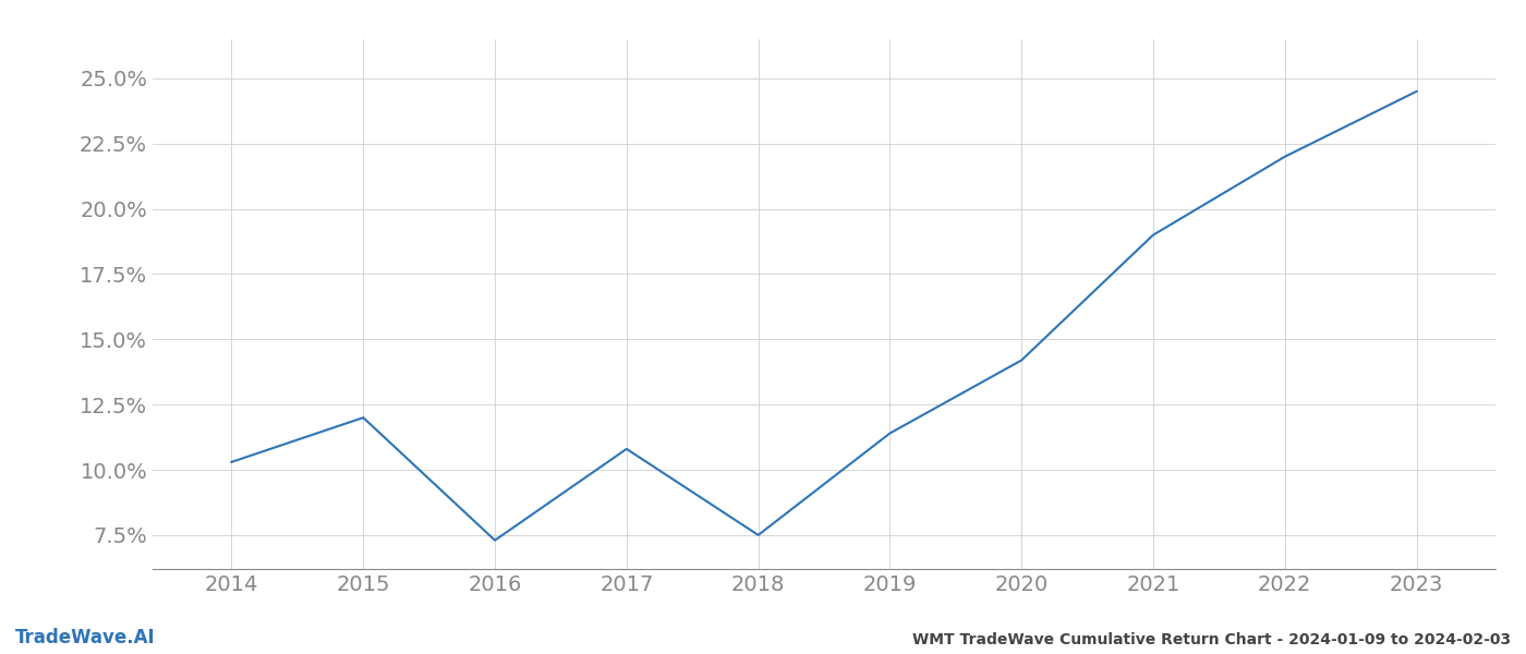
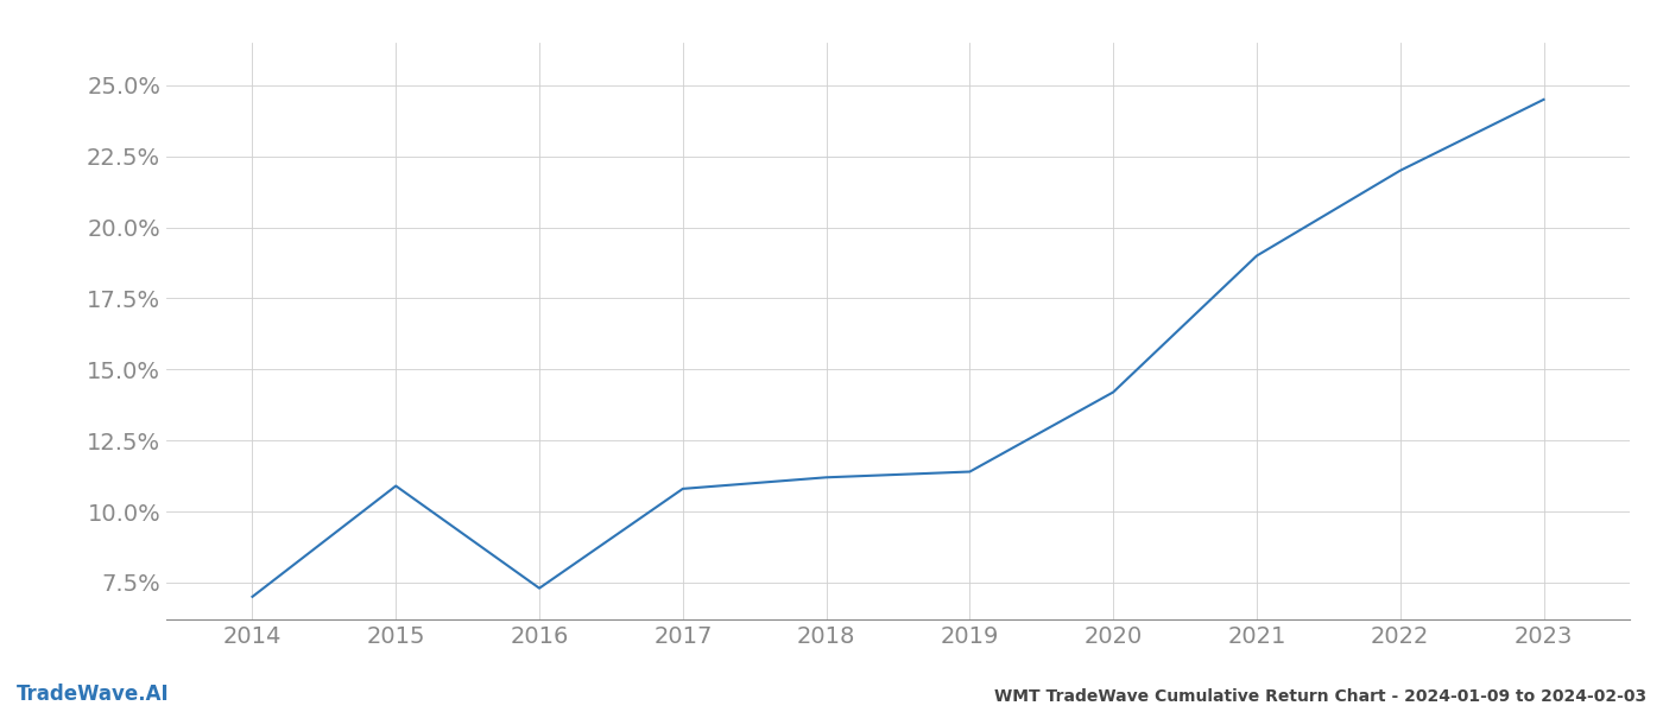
2014: 10.3% -> 7.0%
2015: 12.0% -> 10.9%
2018: 7.5% -> 11.2%
